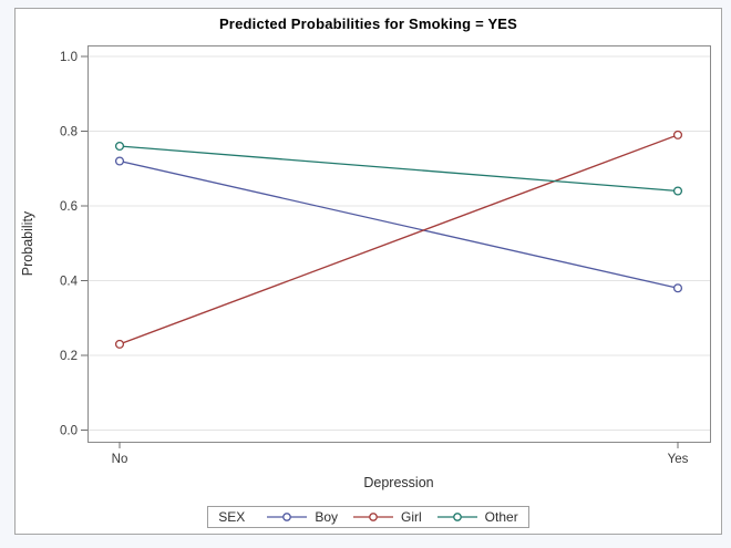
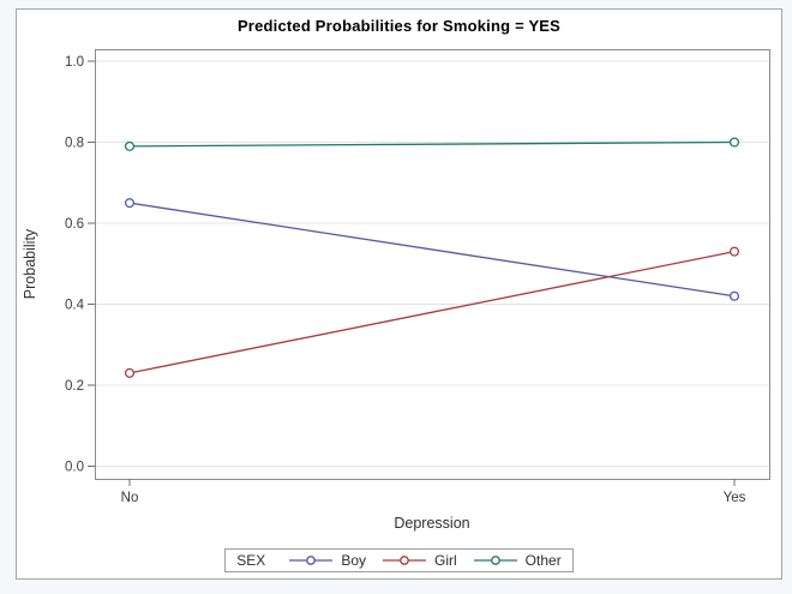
Boy/No: 0.72 -> 0.65
Other/No: 0.76 -> 0.79
Boy/Yes: 0.38 -> 0.42
Girl/Yes: 0.79 -> 0.53
Other/Yes: 0.64 -> 0.80
